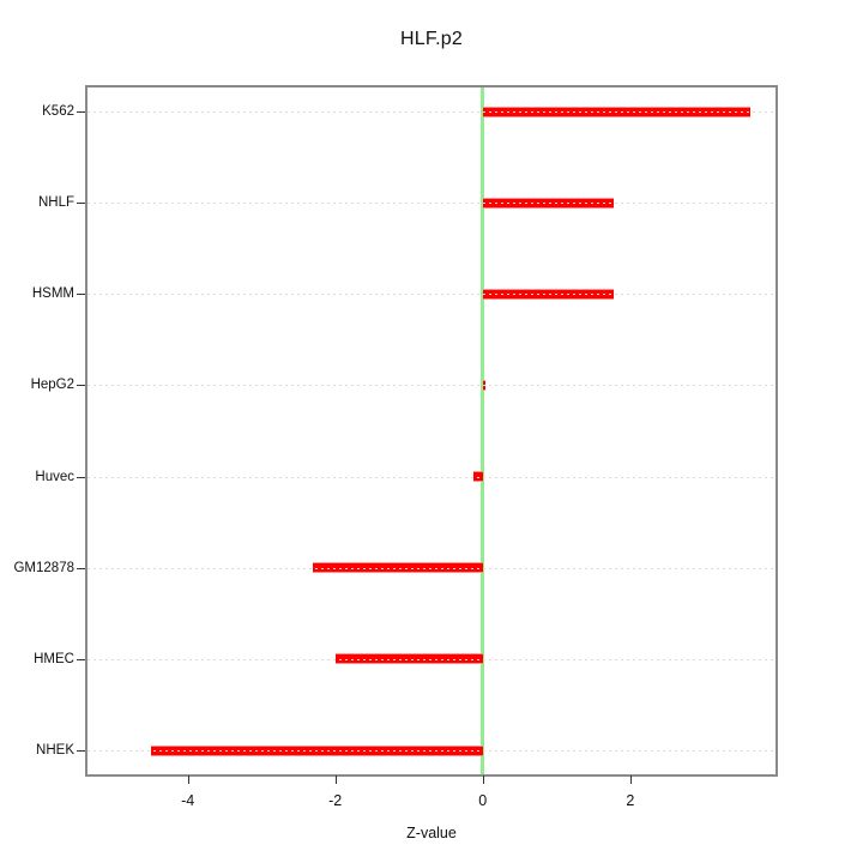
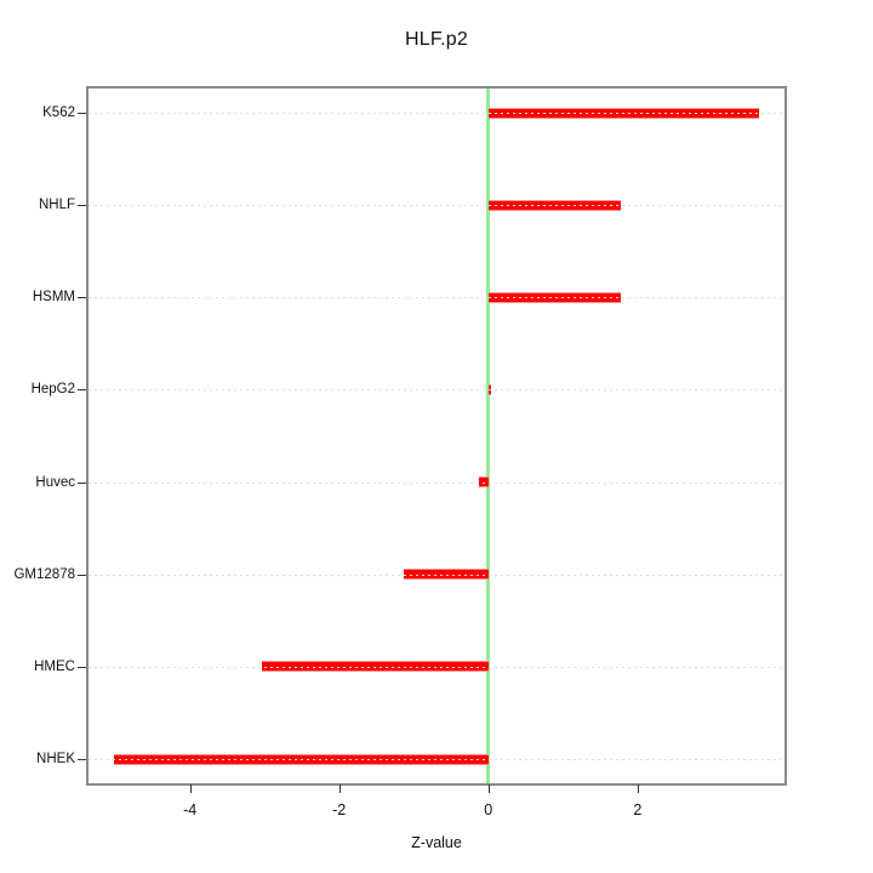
GM12878: -2.3 -> -1.1
HMEC: -2.0 -> -3.0
NHEK: -4.5 -> -5.0
